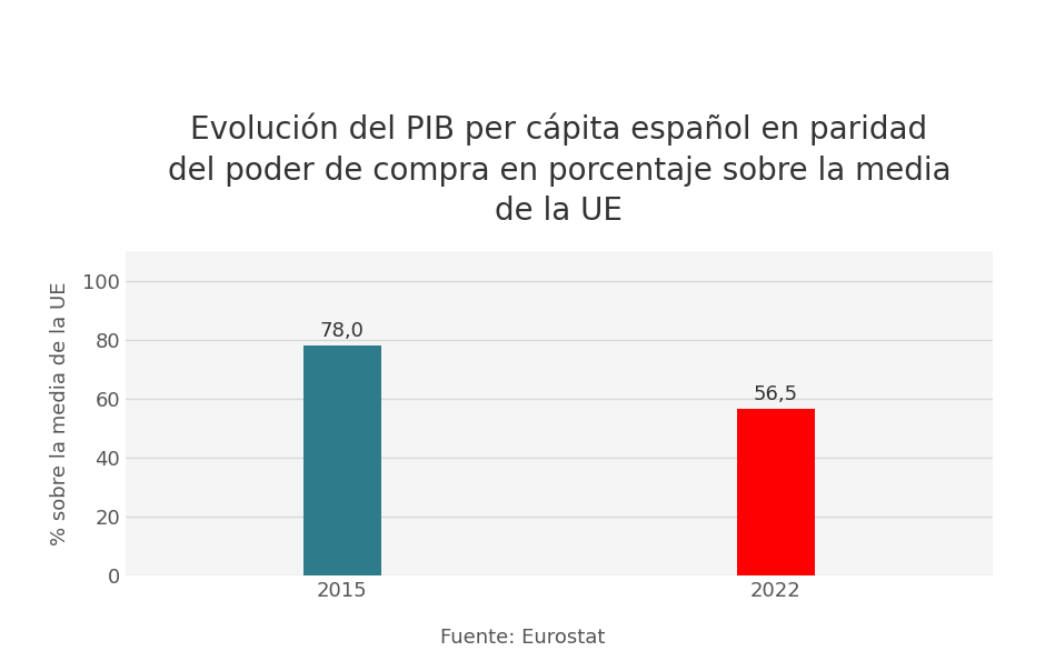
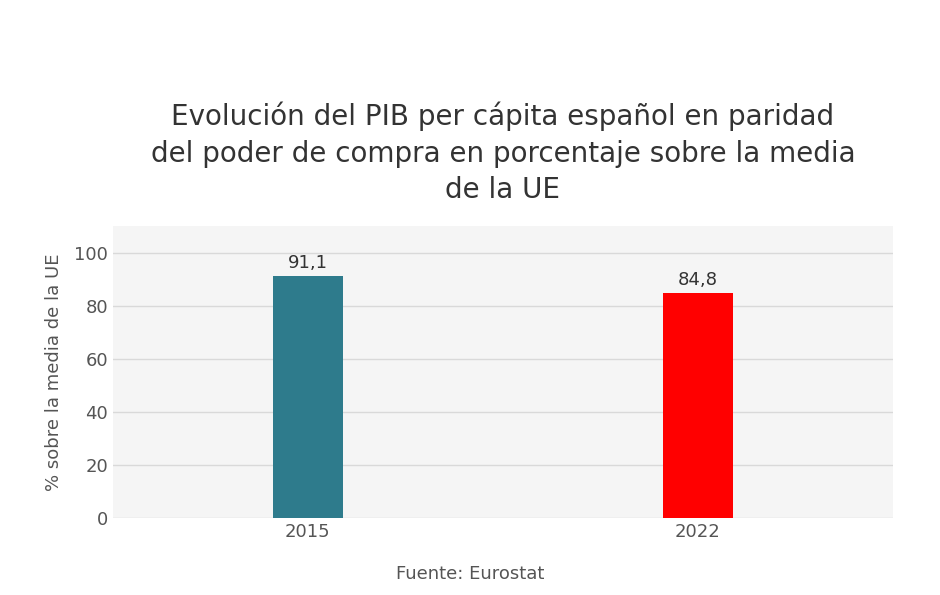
2015: 78,0 -> 91,1
2022: 56,5 -> 84,8
